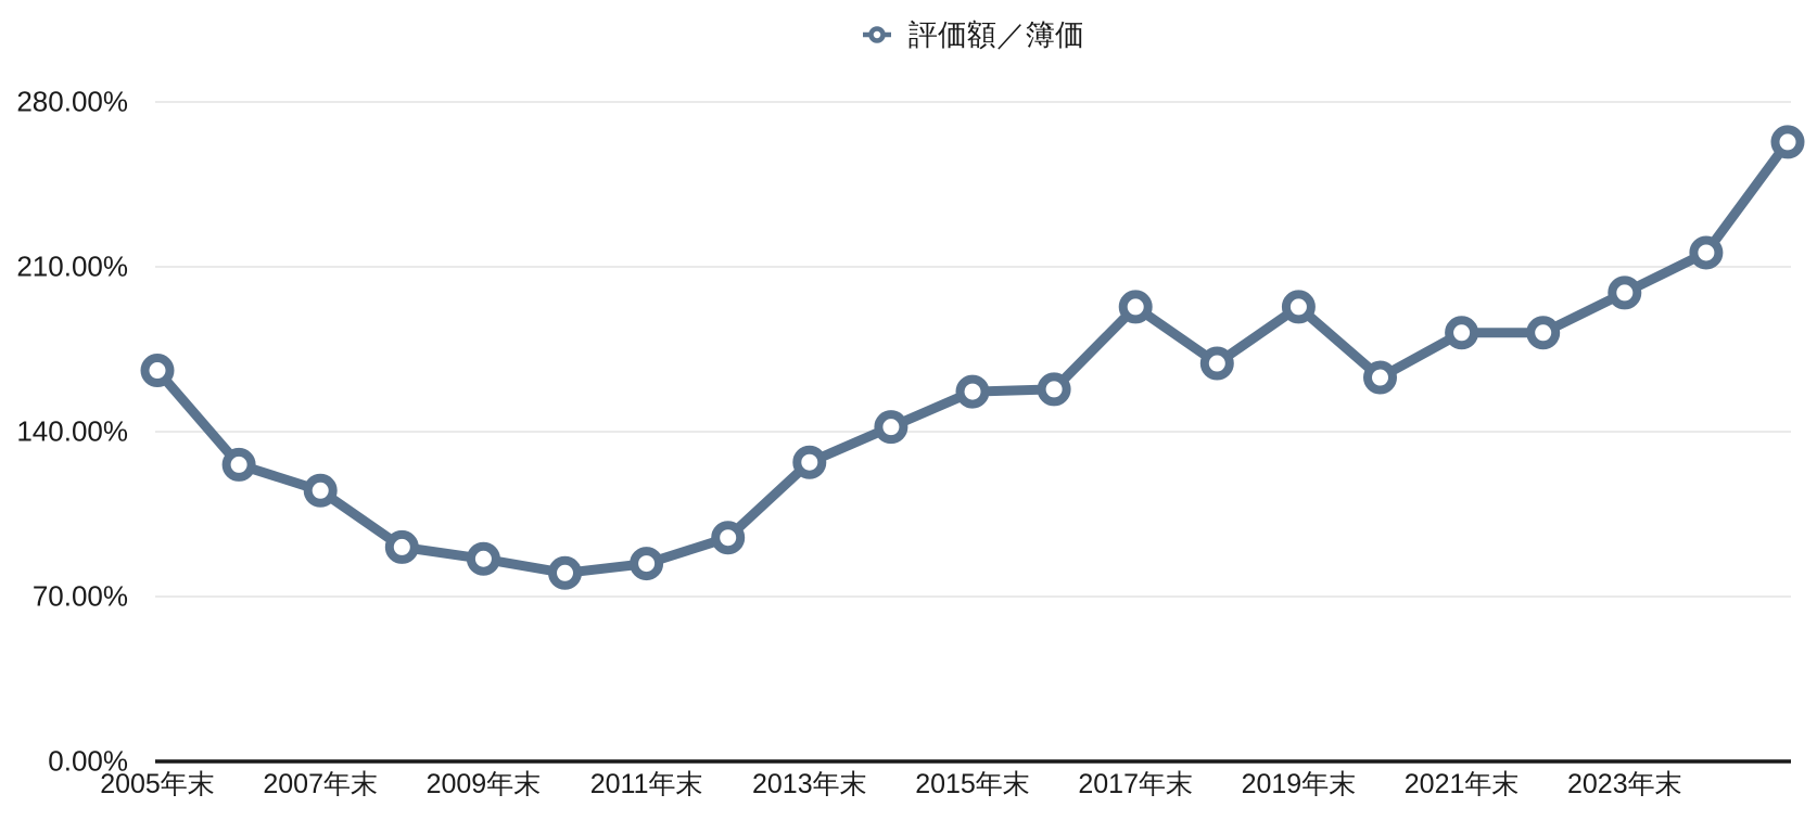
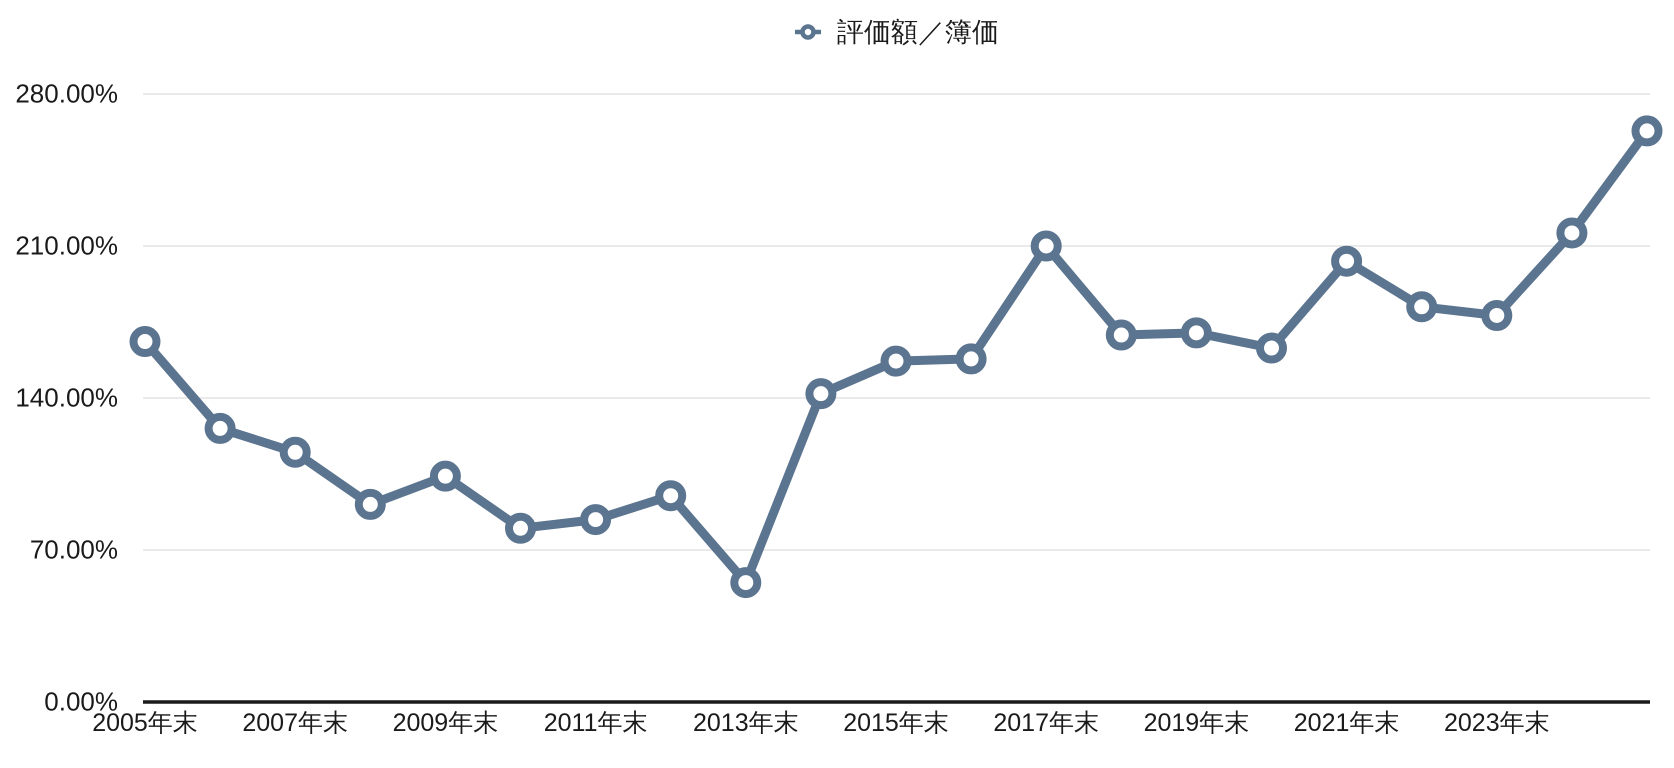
2009年末: 86% -> 104%
2013年末: 127% -> 55%
2017年末: 193% -> 210%
2019年末: 193% -> 170%
2021年末: 182% -> 203%
2023年末: 199% -> 178%
